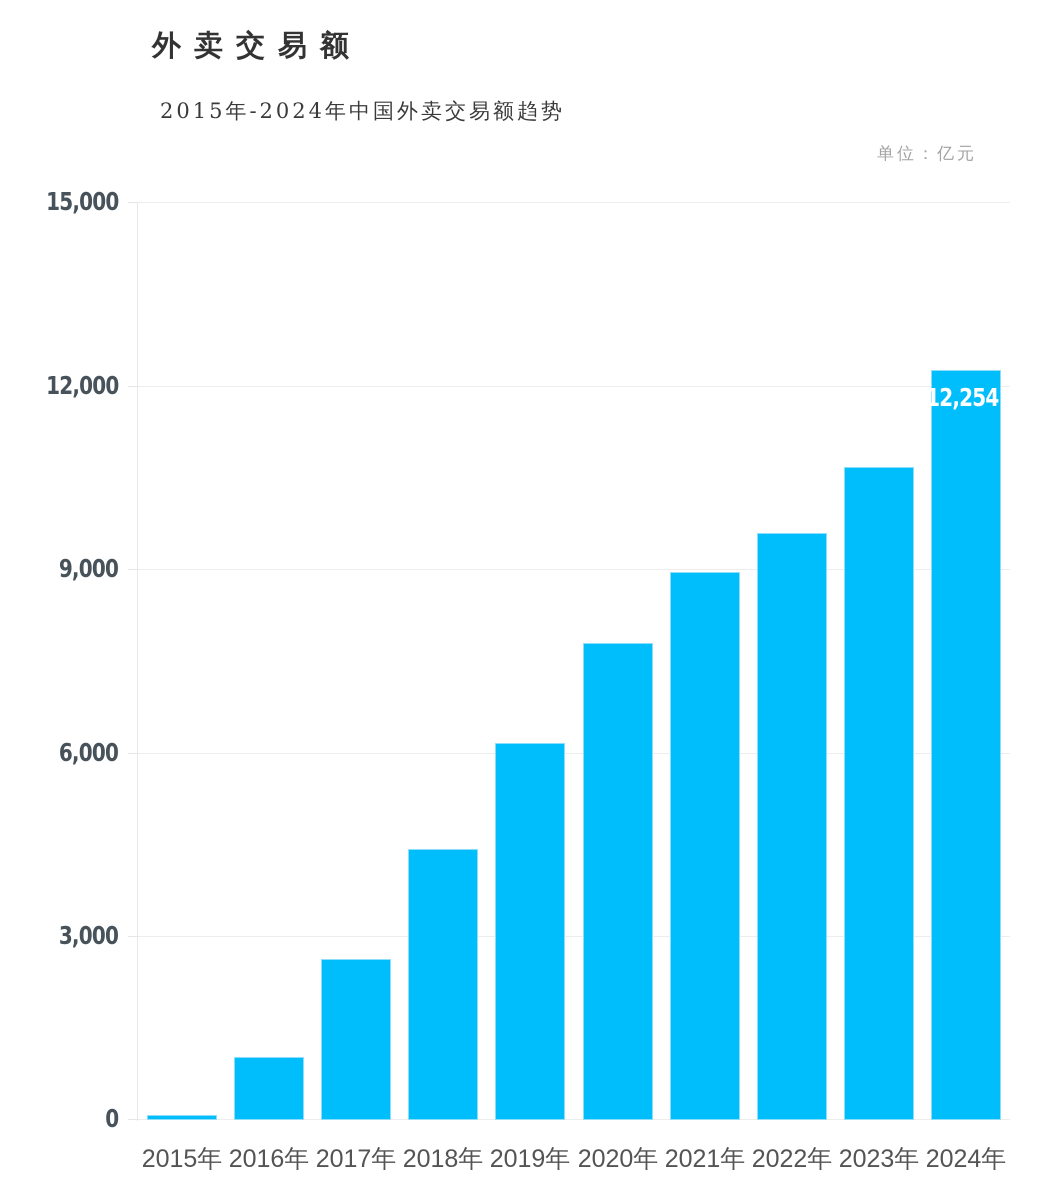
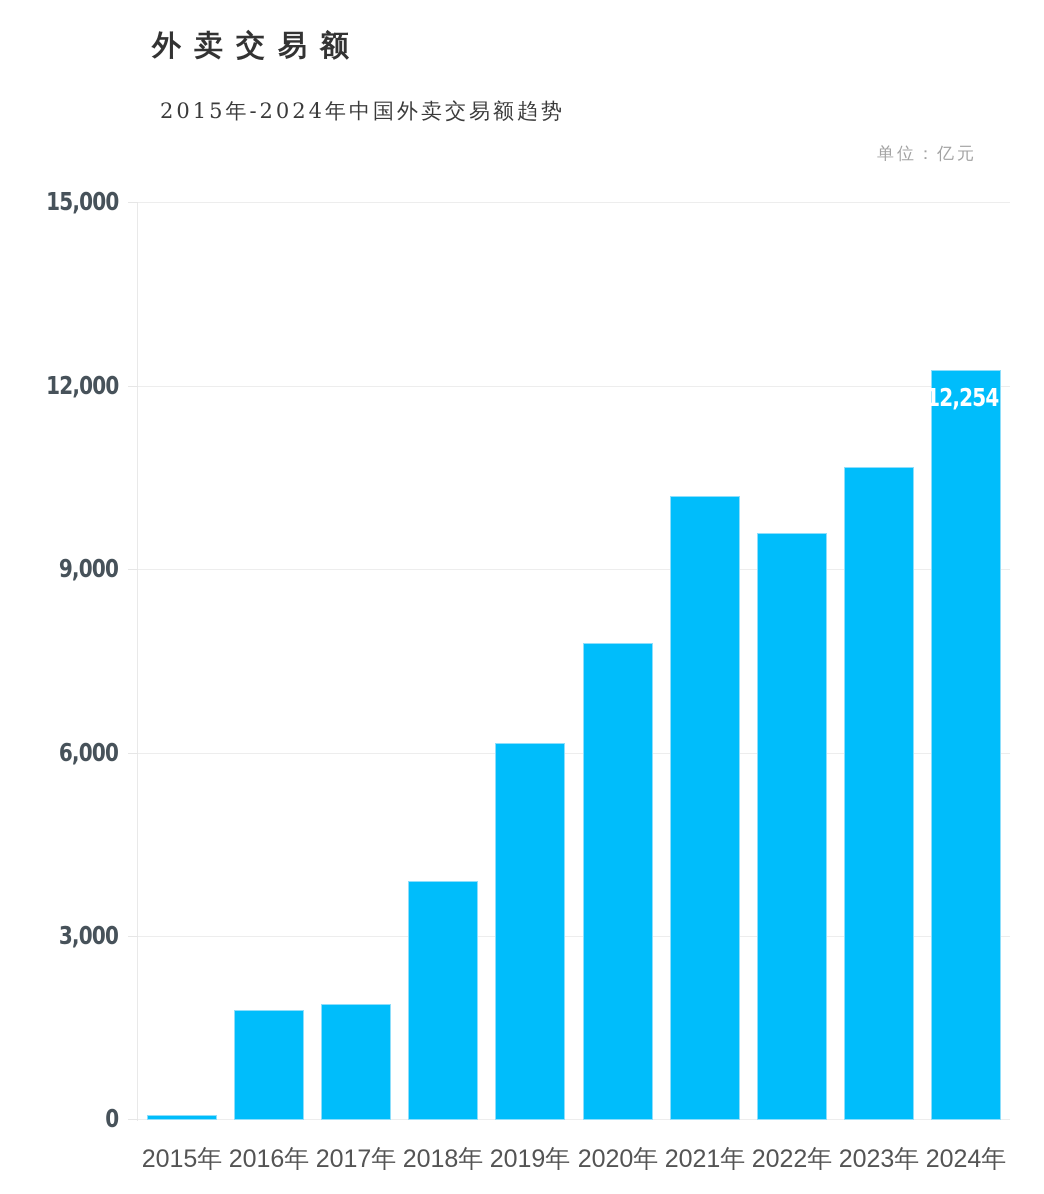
2016年: 1000 -> 1800
2017年: 2600 -> 1900
2018年: 4400 -> 3900
2021年: 9000 -> 10200
